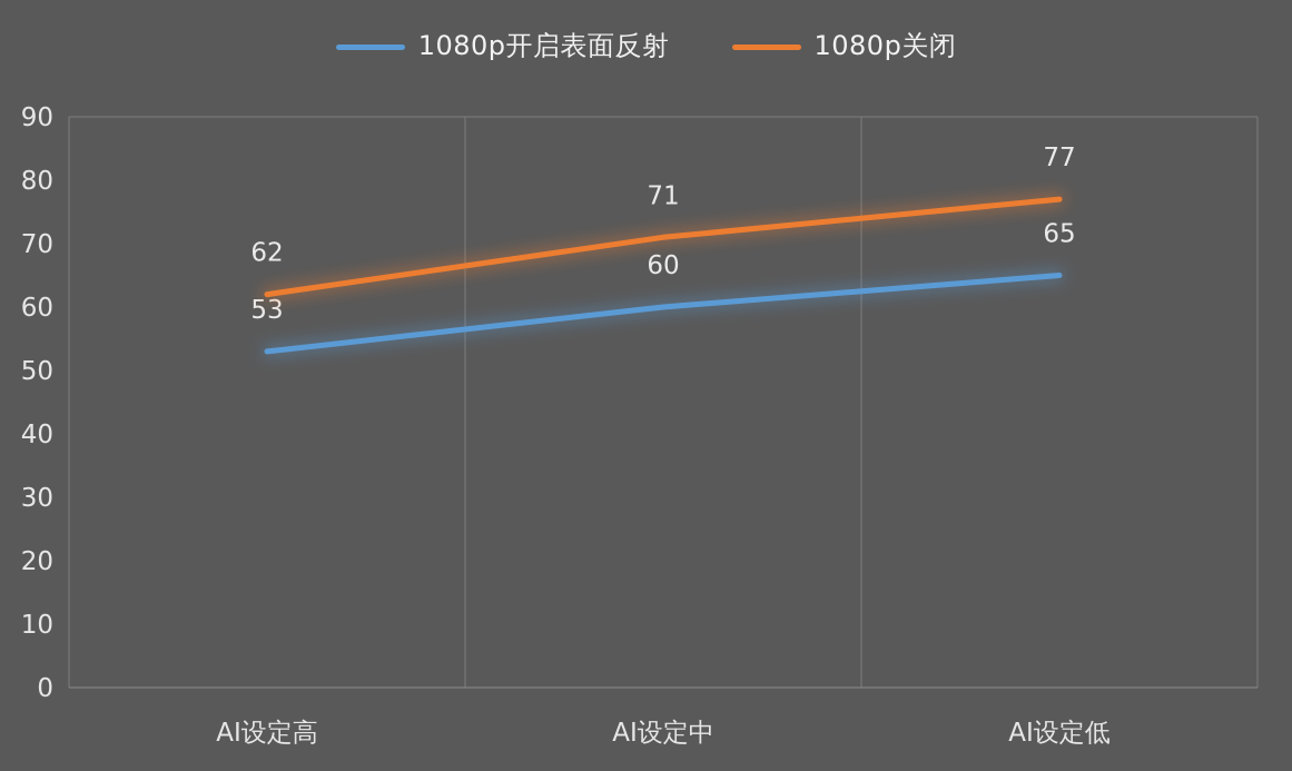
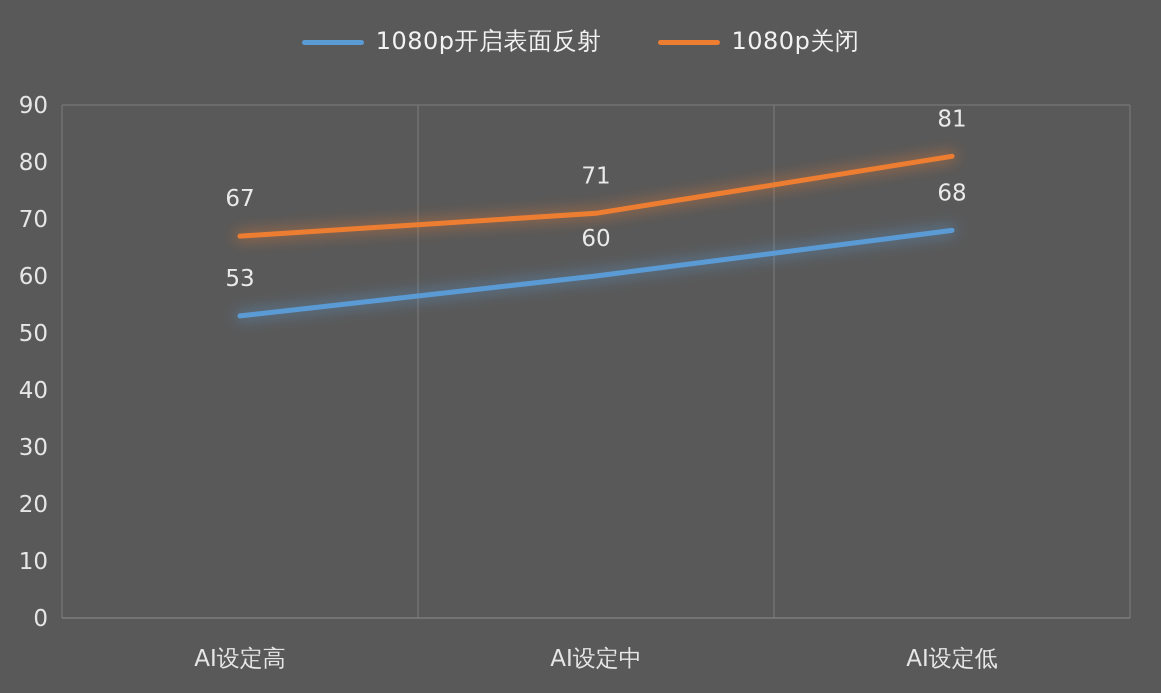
1080p关闭/AI设定高: 62 -> 67
1080p开启表面反射/AI设定低: 65 -> 68
1080p关闭/AI设定低: 77 -> 81
